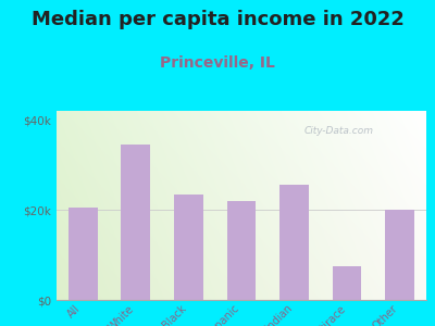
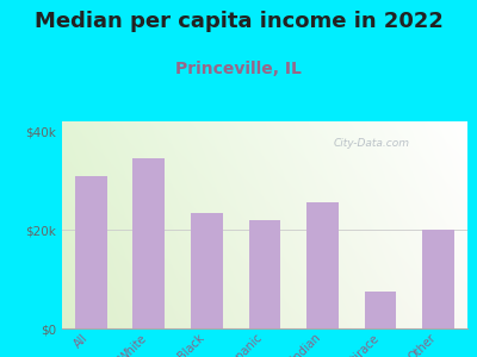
All: $20.5k -> $31.0k
